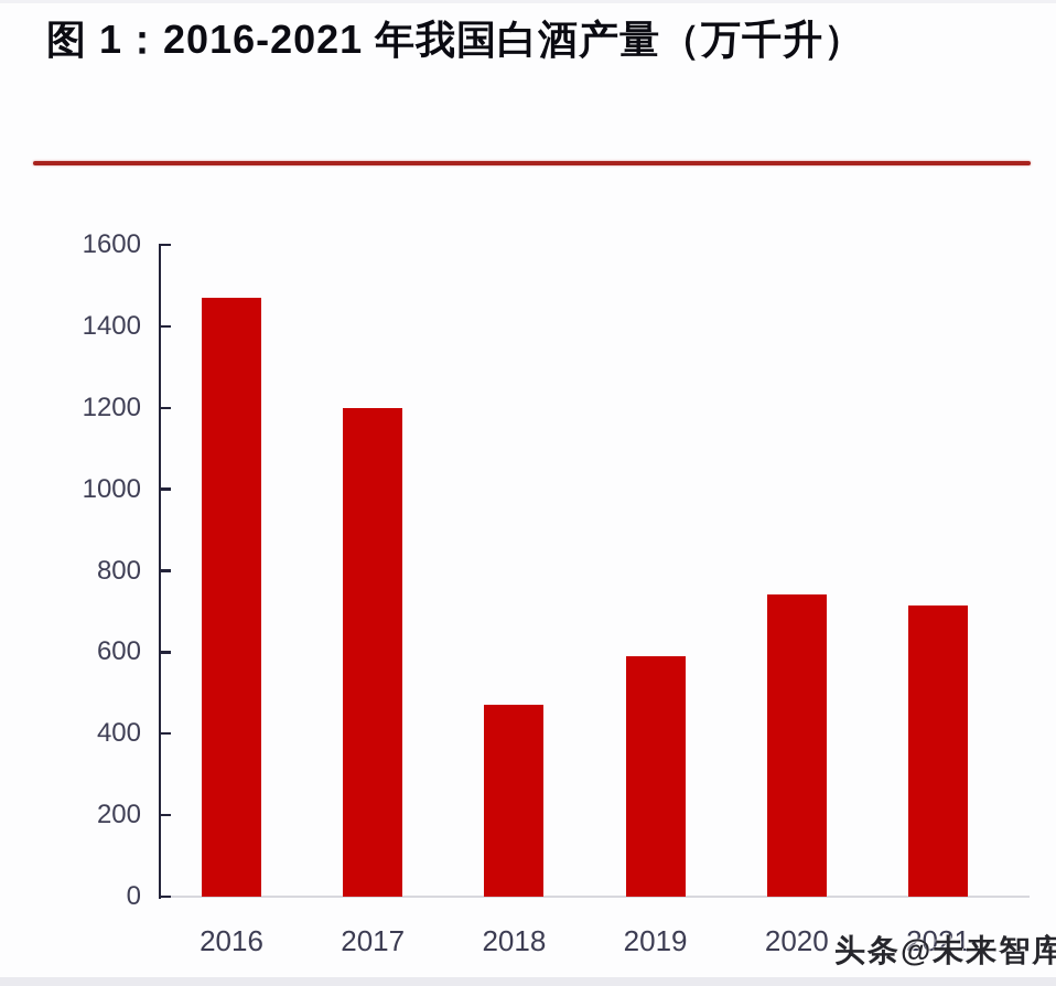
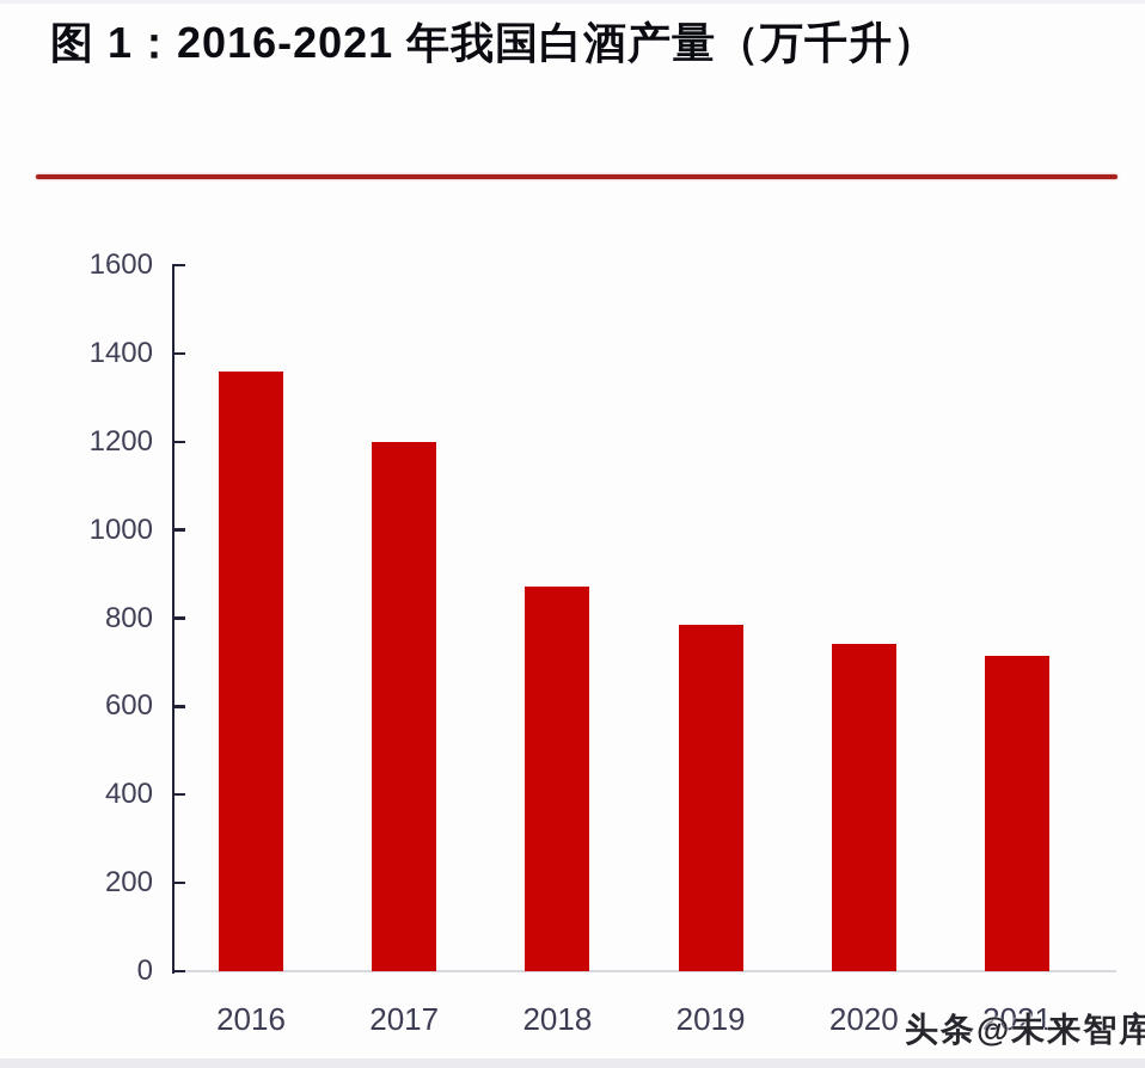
2016: 1470 -> 1360
2018: 470 -> 870
2019: 590 -> 790
